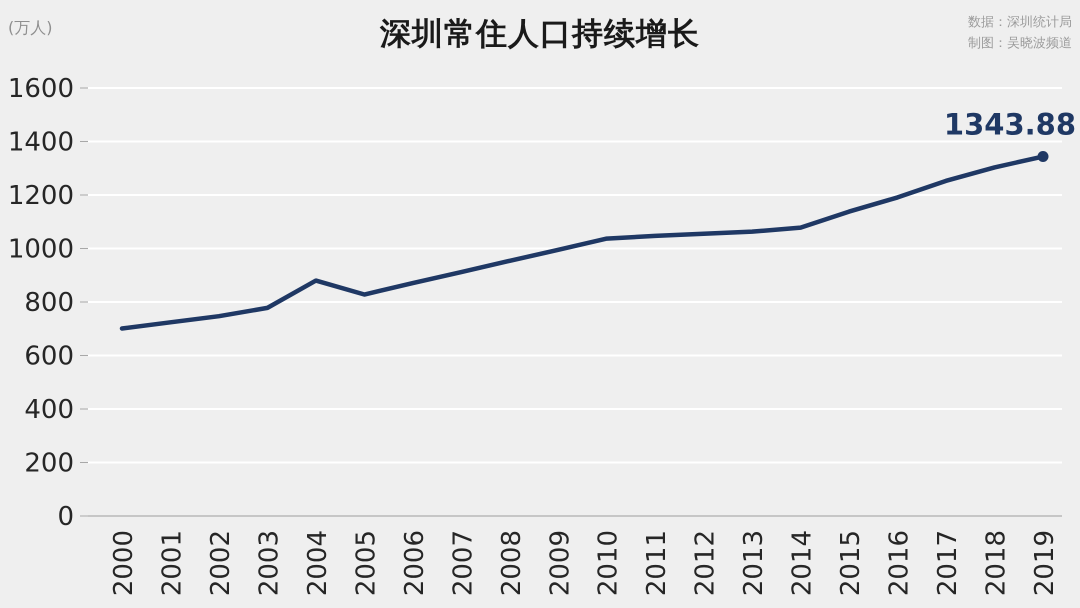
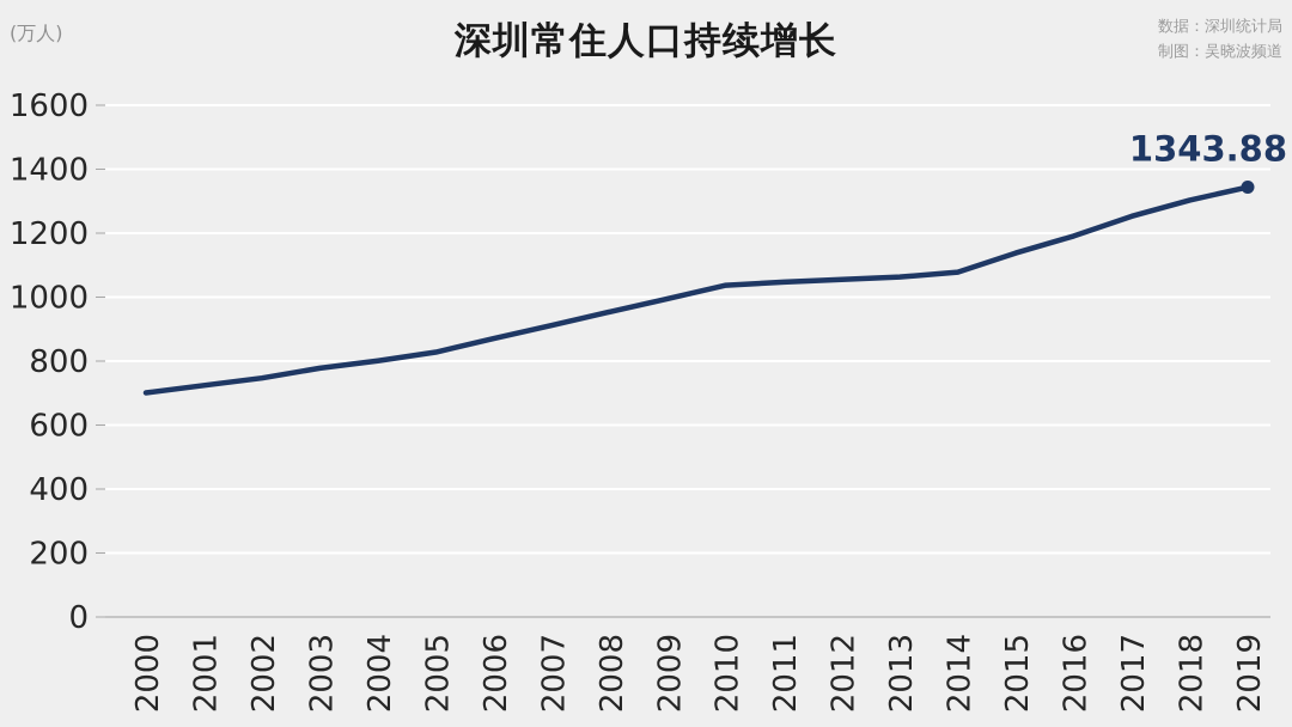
2004: 880 -> 800
